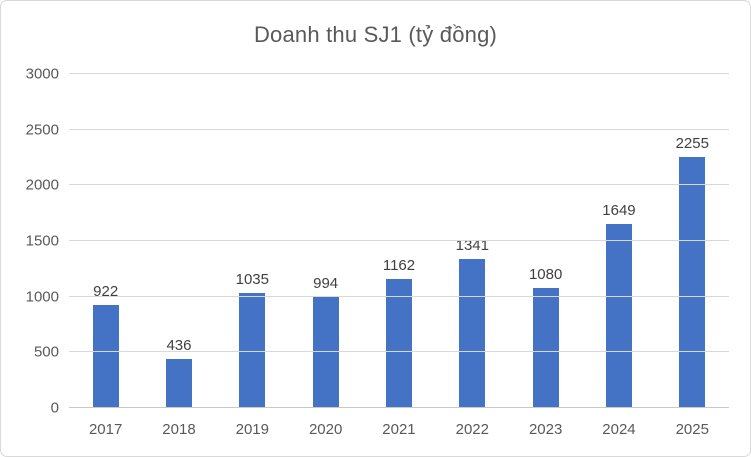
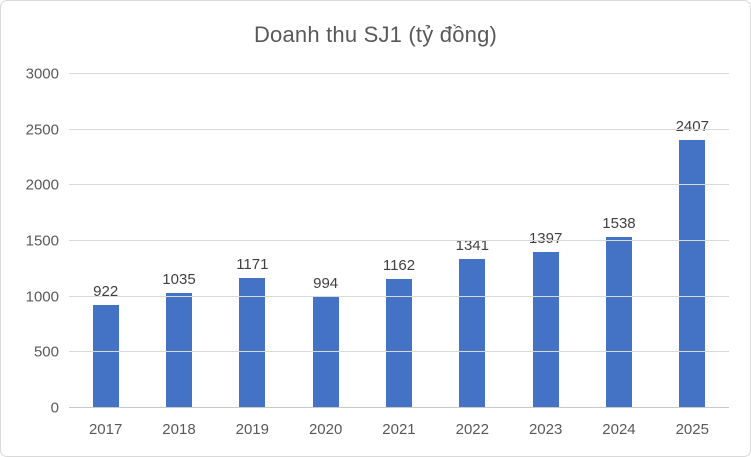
2018: 436 -> 1035
2019: 1035 -> 1171
2023: 1080 -> 1397
2024: 1649 -> 1538
2025: 2255 -> 2407
